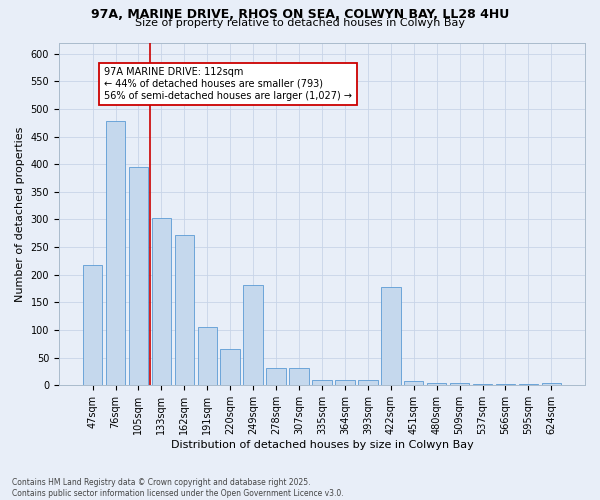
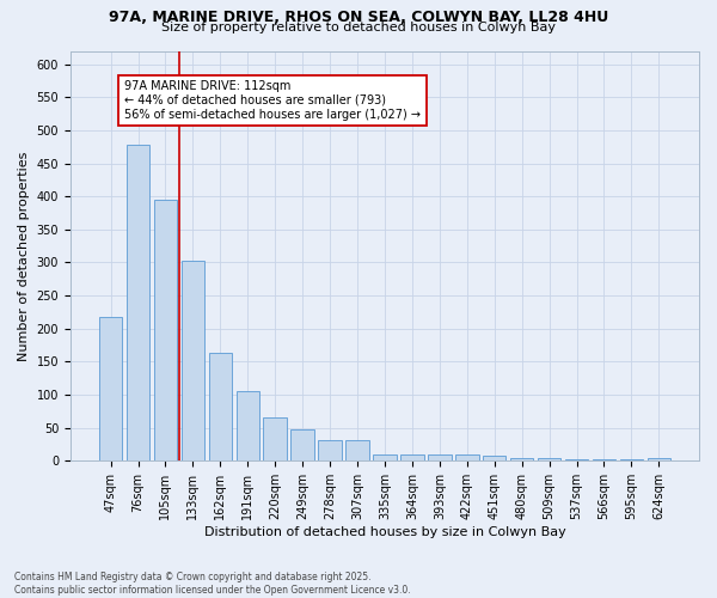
162sqm: 272 -> 163
249sqm: 182 -> 47
422sqm: 178 -> 10
